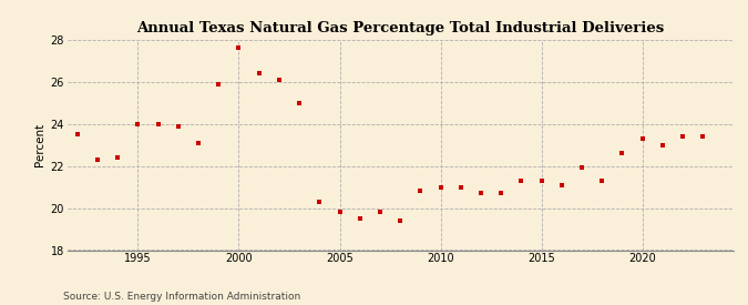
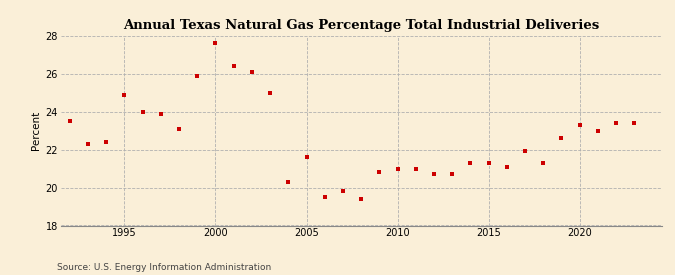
1995: 24.0 -> 24.9
2005: 19.8 -> 21.6
